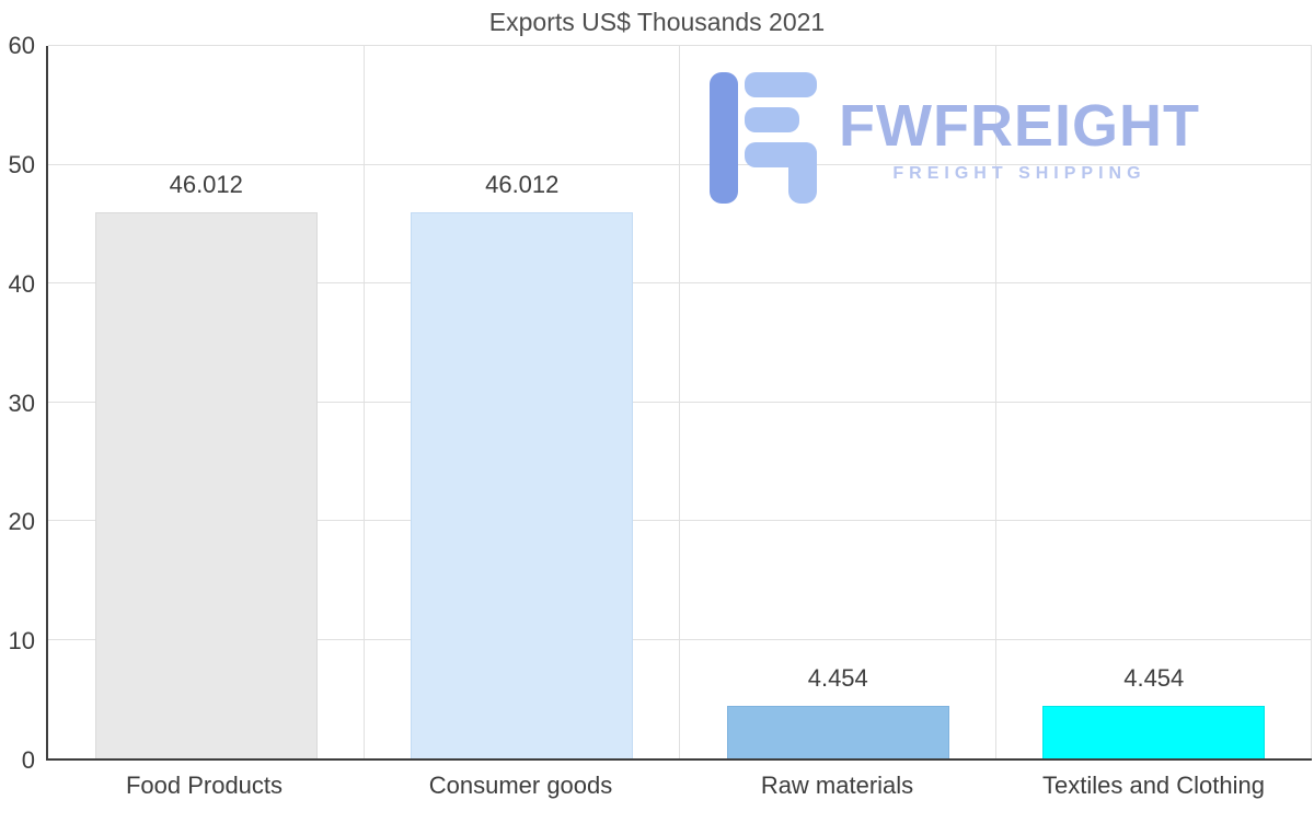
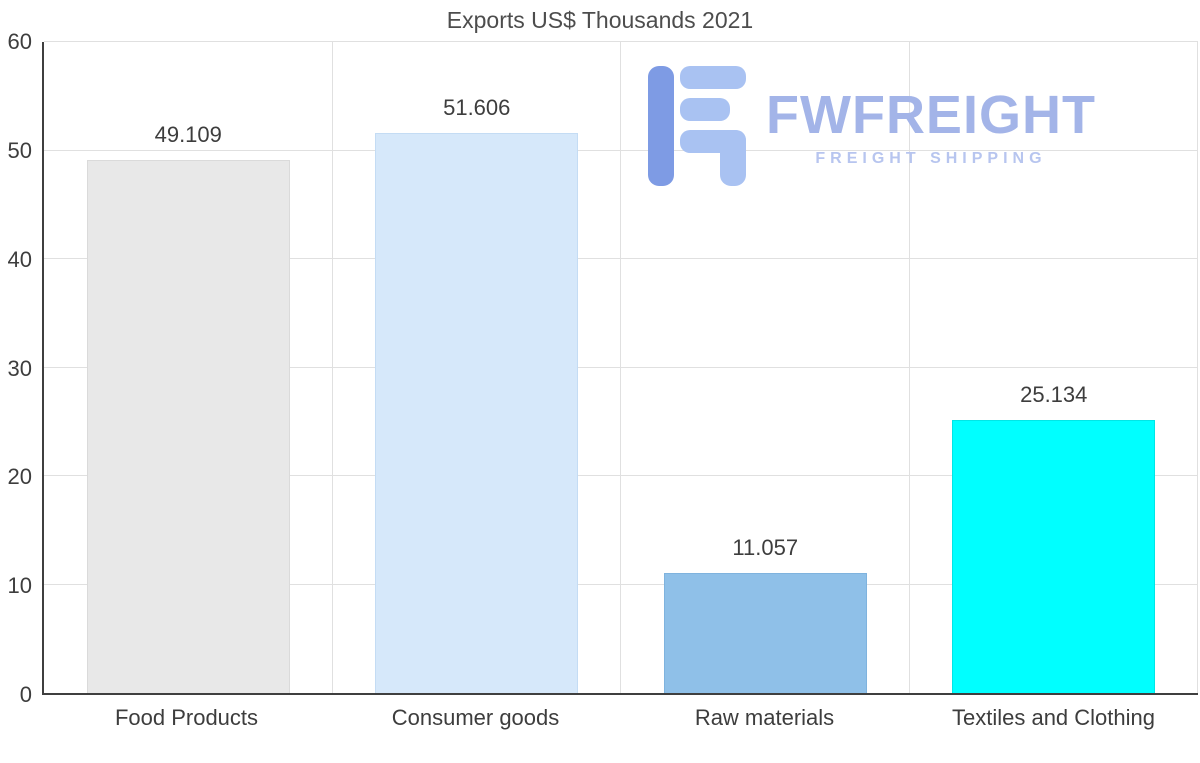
Food Products: 46.012 -> 49.109
Consumer goods: 46.012 -> 51.606
Raw materials: 4.454 -> 11.057
Textiles and Clothing: 4.454 -> 25.134
